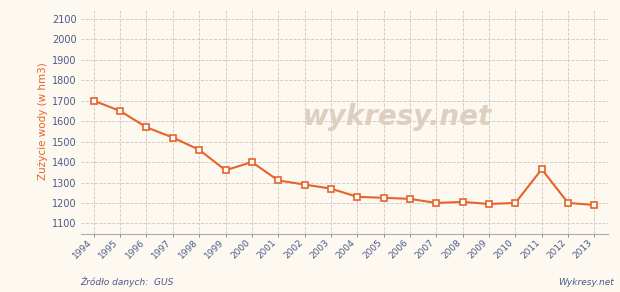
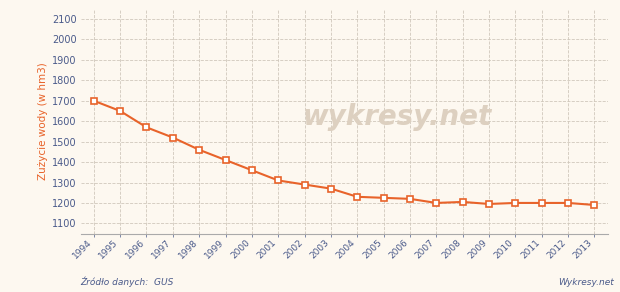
1999: 1360 -> 1410
2000: 1400 -> 1360
2011: 1365 -> 1200
